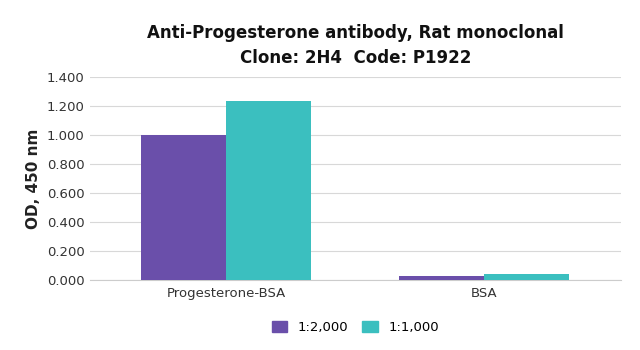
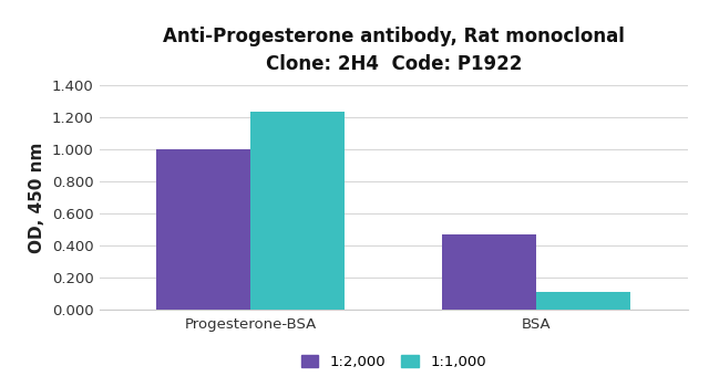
1:2,000/BSA: 0.03 -> 0.47
1:1,000/BSA: 0.04 -> 0.11
